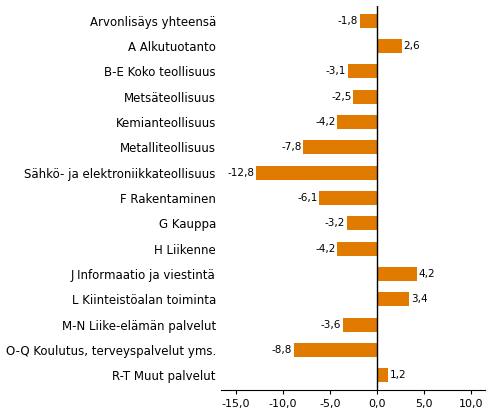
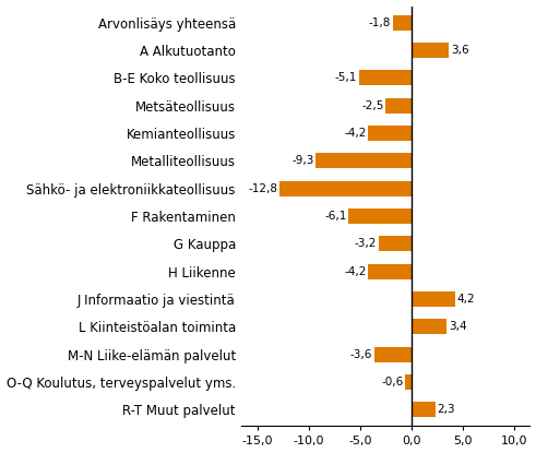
A Alkutuotanto: 2,6 -> 3,6
B-E Koko teollisuus: -3,1 -> -5,1
Metalliteollisuus: -7,8 -> -9,3
O-Q Koulutus, terveyspalvelut yms.: -8,8 -> -0,6
R-T Muut palvelut: 1,2 -> 2,3
